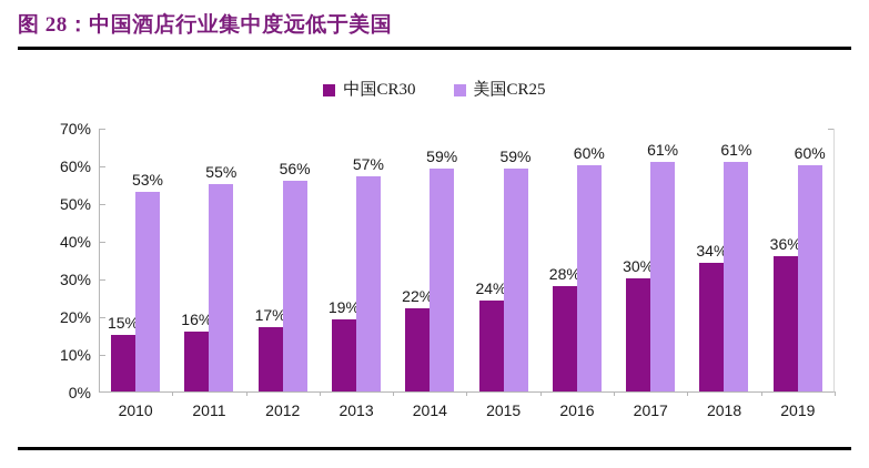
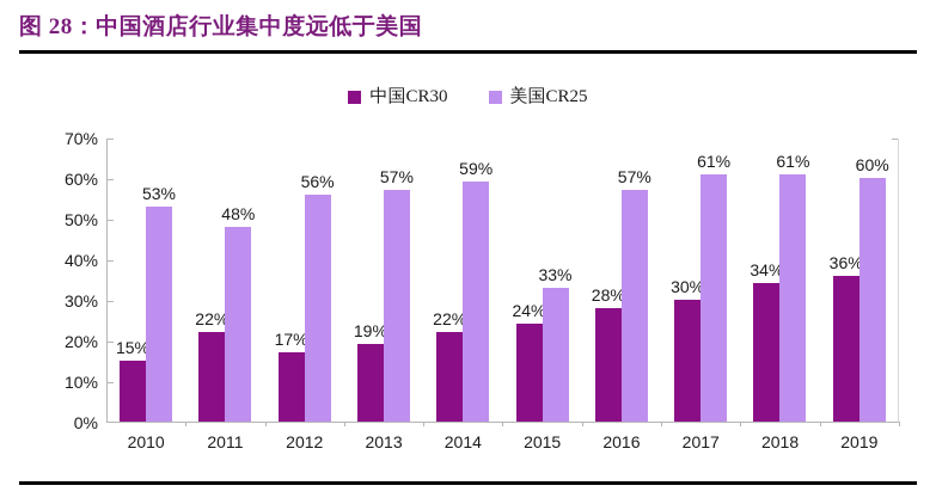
中国CR30/2011: 16% -> 22%
美国CR25/2011: 55% -> 48%
美国CR25/2015: 59% -> 33%
美国CR25/2016: 60% -> 57%
